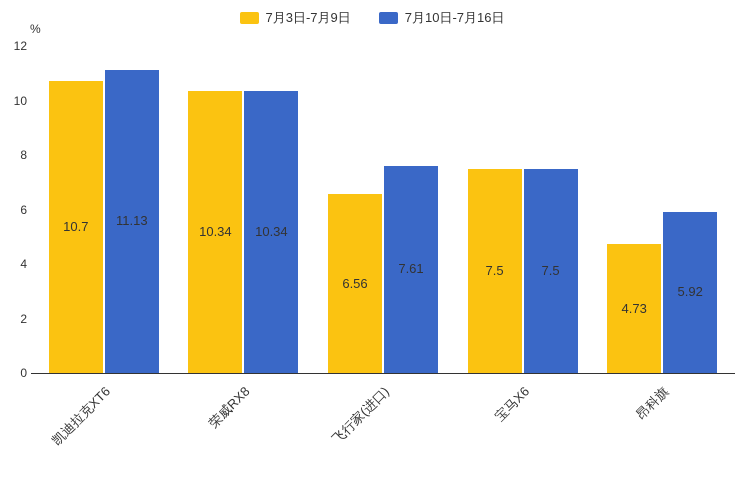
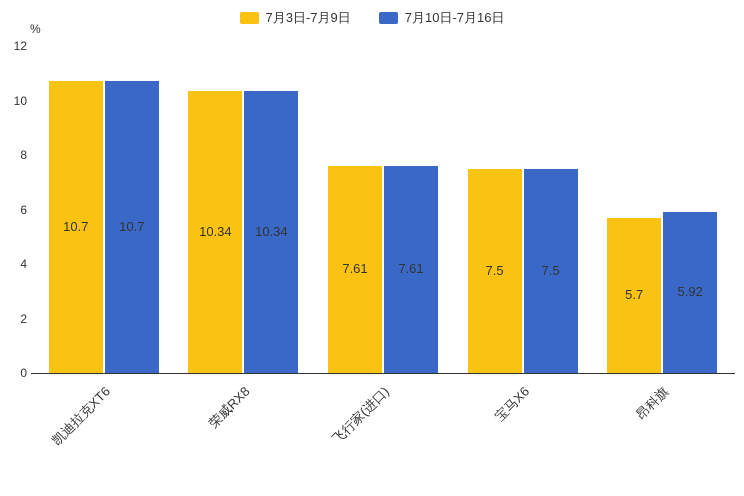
7月10日-7月16日/凯迪拉克XT6: 11.13 -> 10.7
7月3日-7月9日/飞行家(进口): 6.56 -> 7.61
7月3日-7月9日/昂科旗: 4.73 -> 5.7
